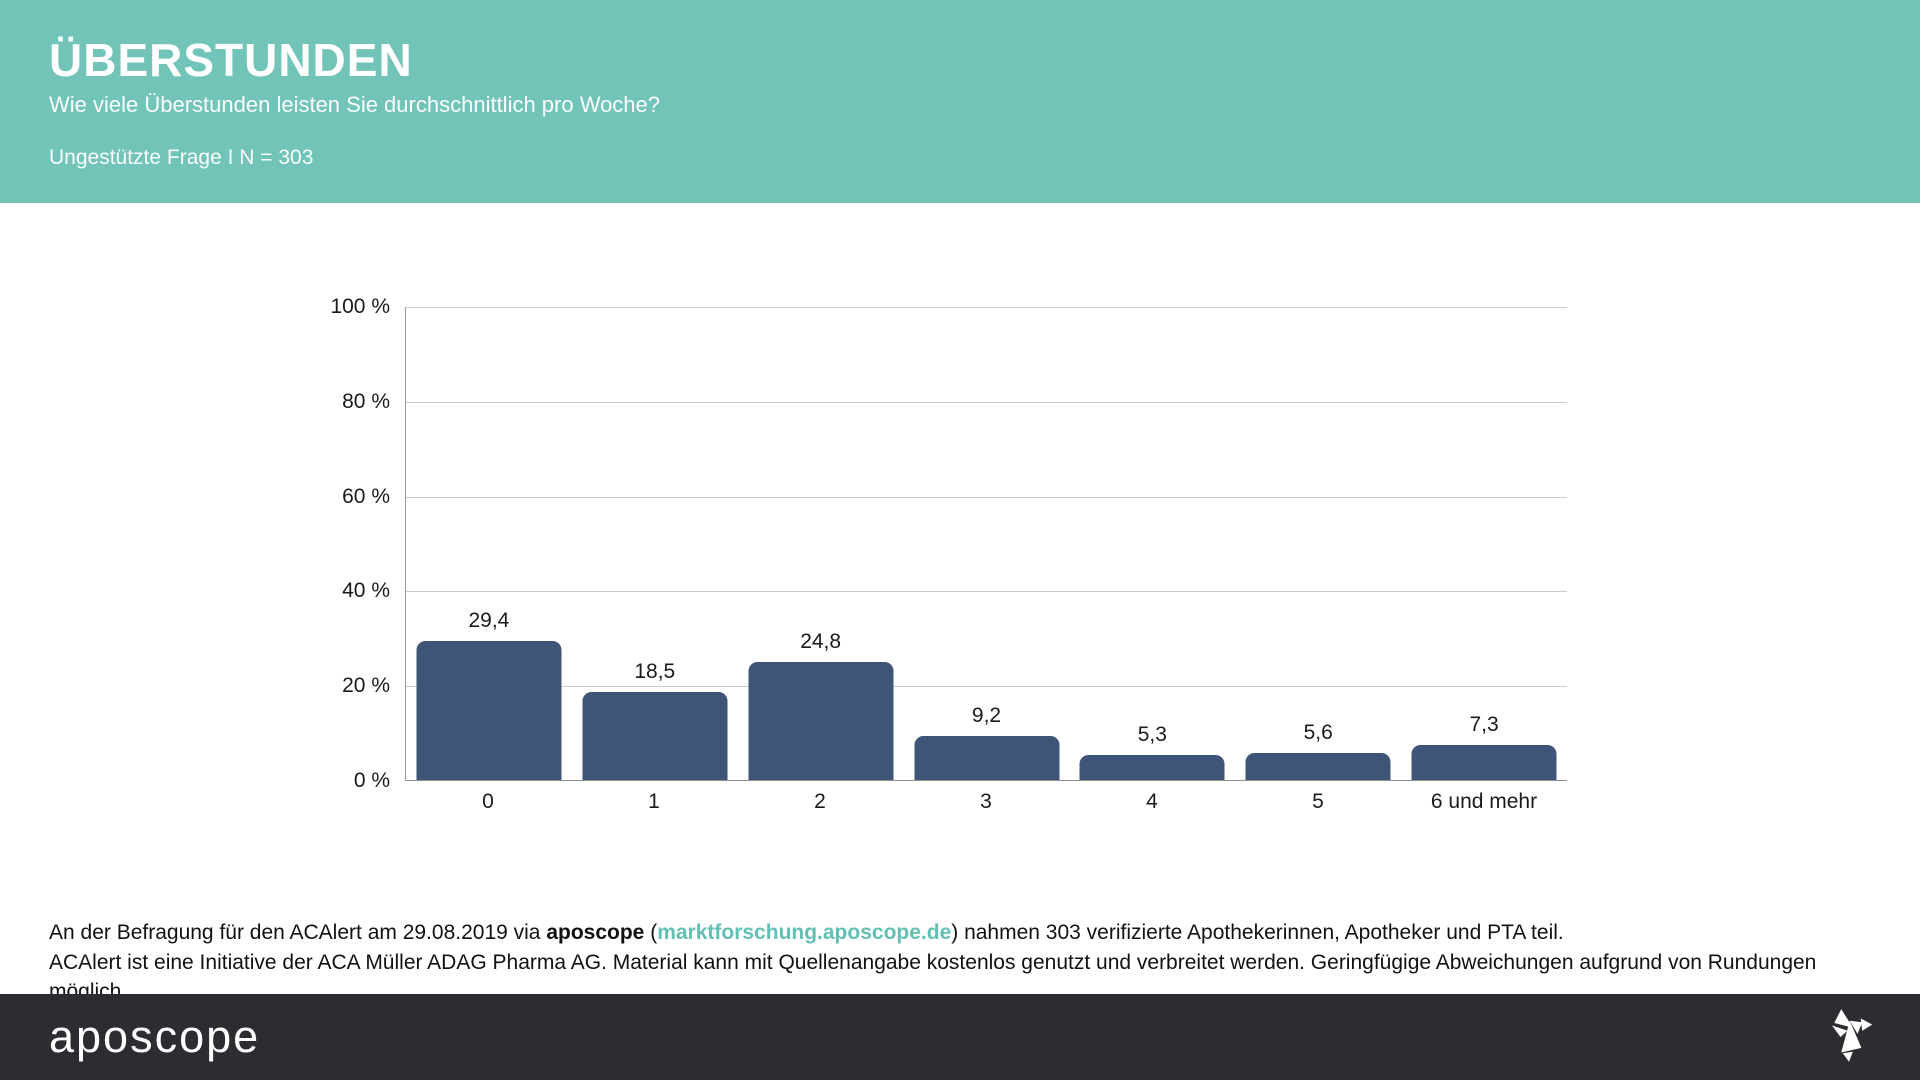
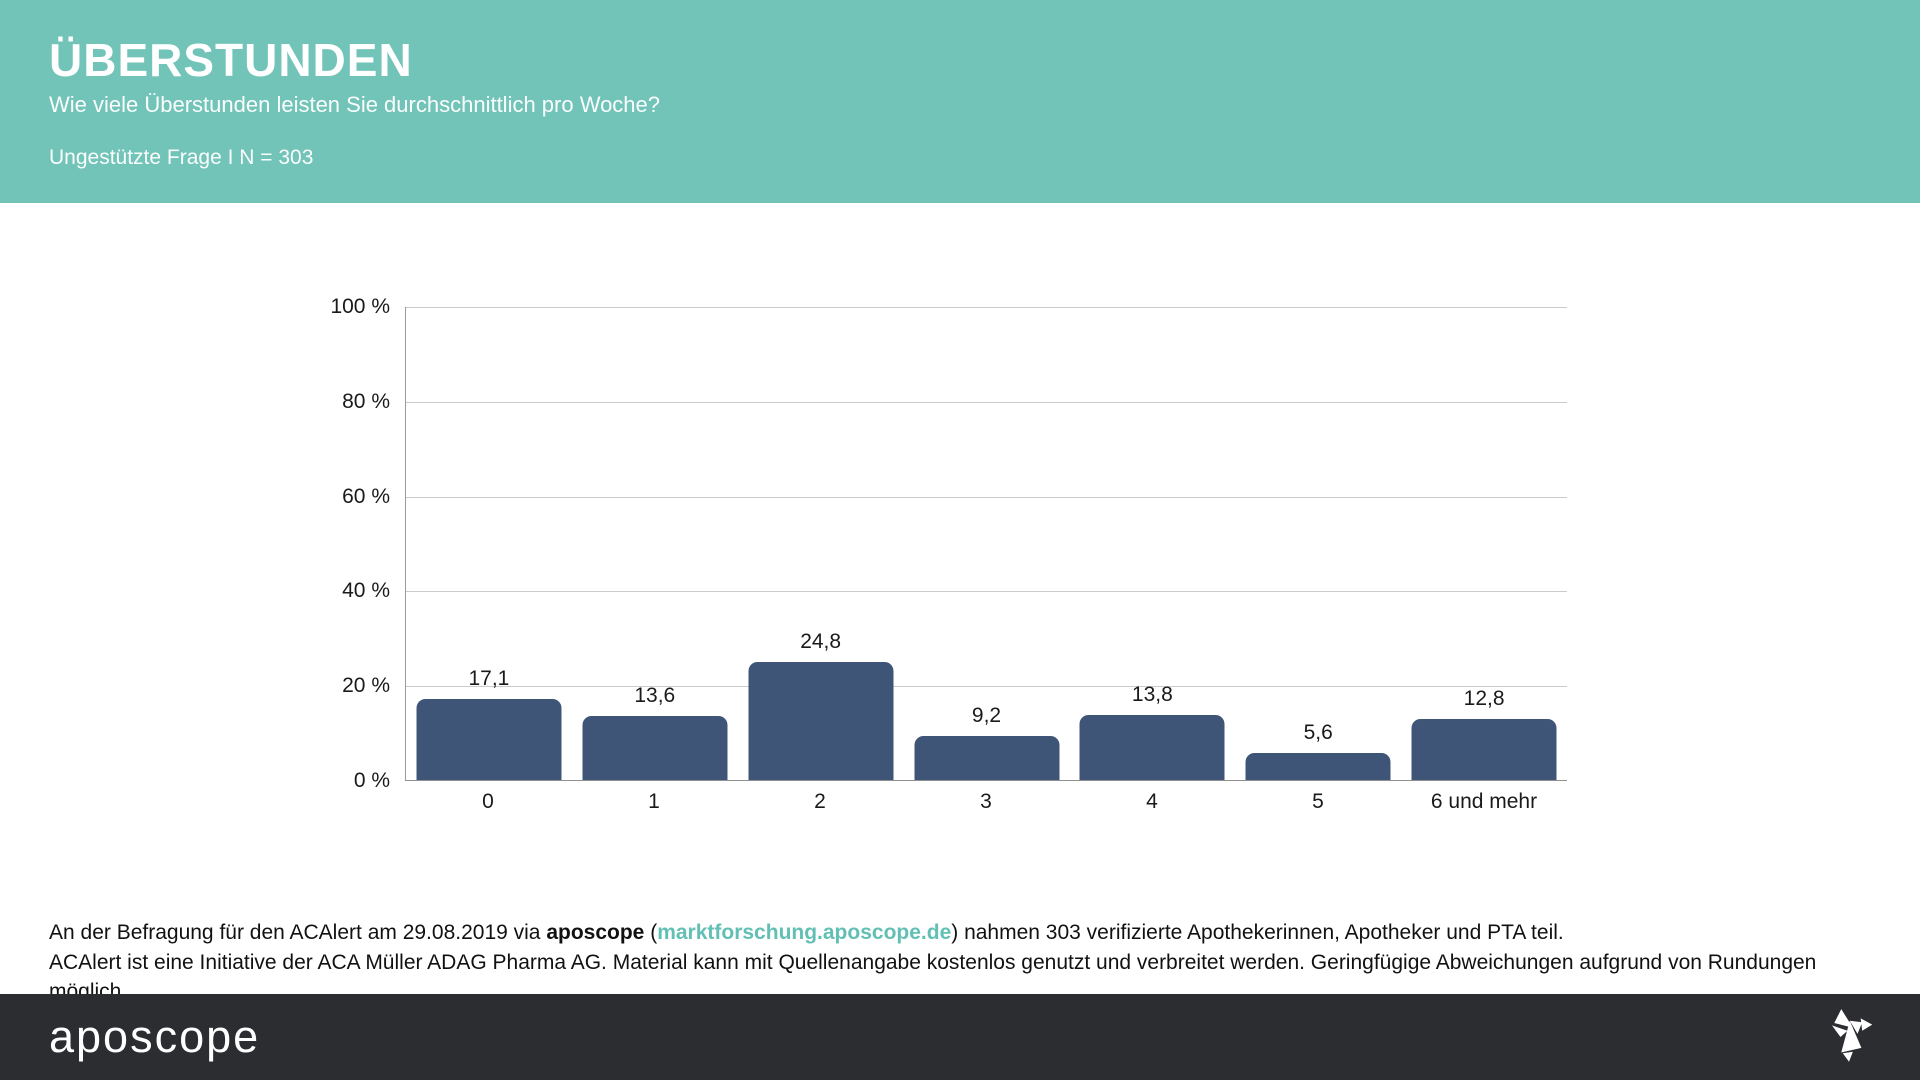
0: 29,4 -> 17,1
1: 18,5 -> 13,6
4: 5,3 -> 13,8
6 und mehr: 7,3 -> 12,8
